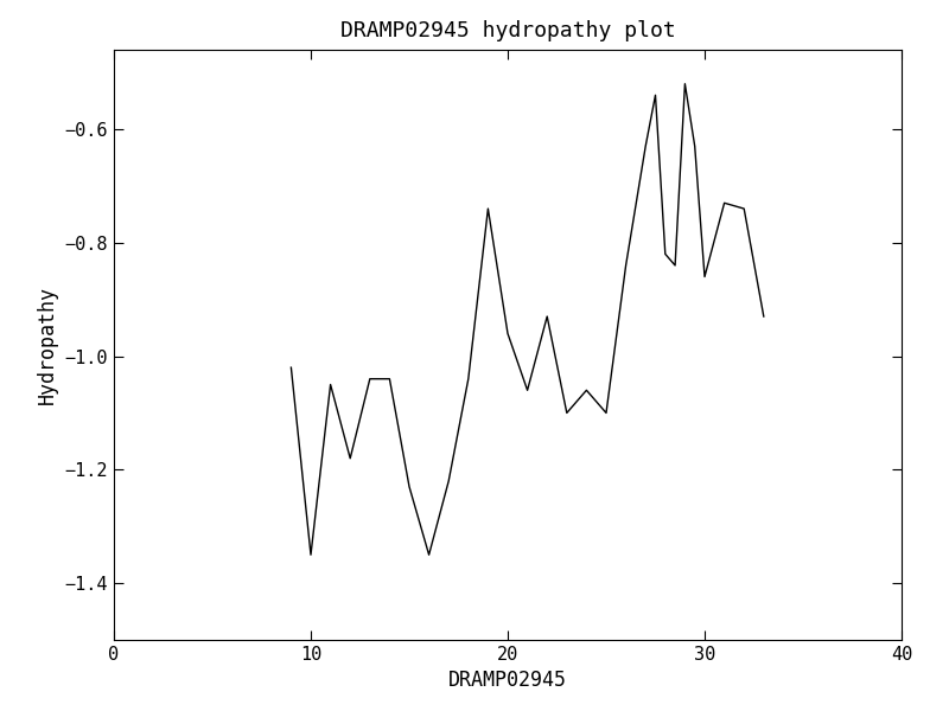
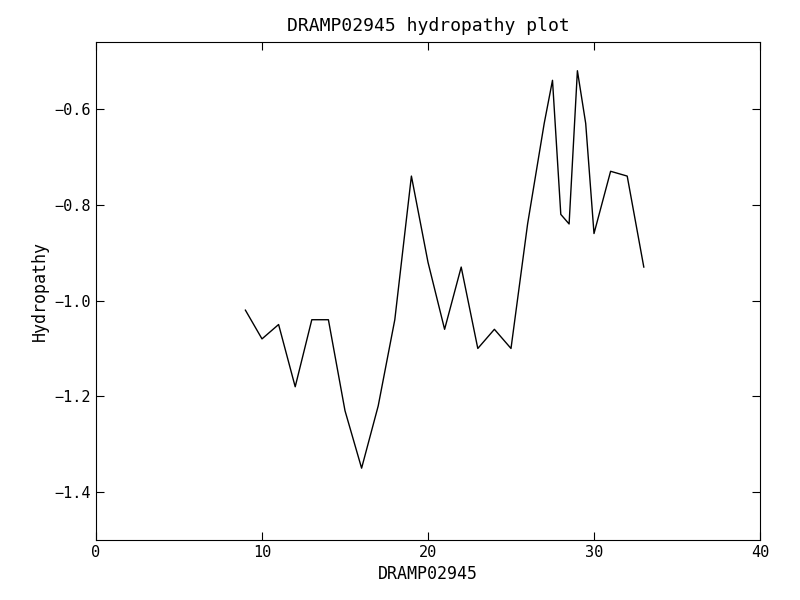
10: -1.35 -> -1.08
20: -0.96 -> -0.92
